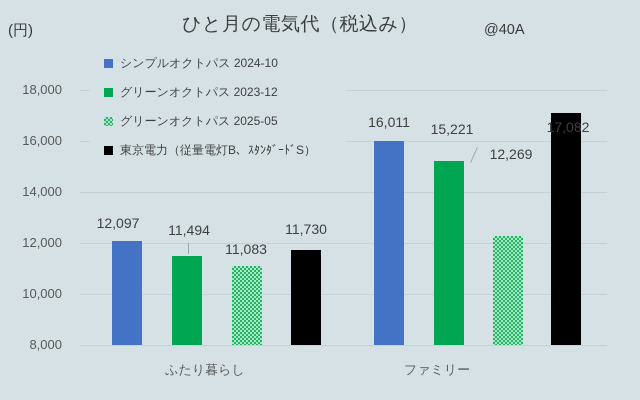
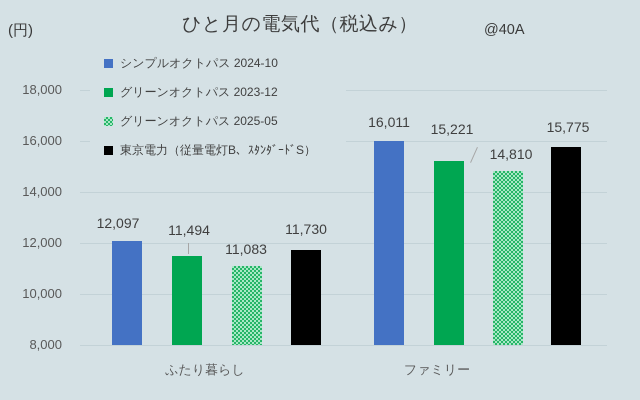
グリーンオクトパス 2025-05/ファミリー: 12,269 -> 14,810
東京電力（従量電灯B、ｽﾀﾝﾀﾞｰﾄﾞS）/ファミリー: 17,082 -> 15,775
